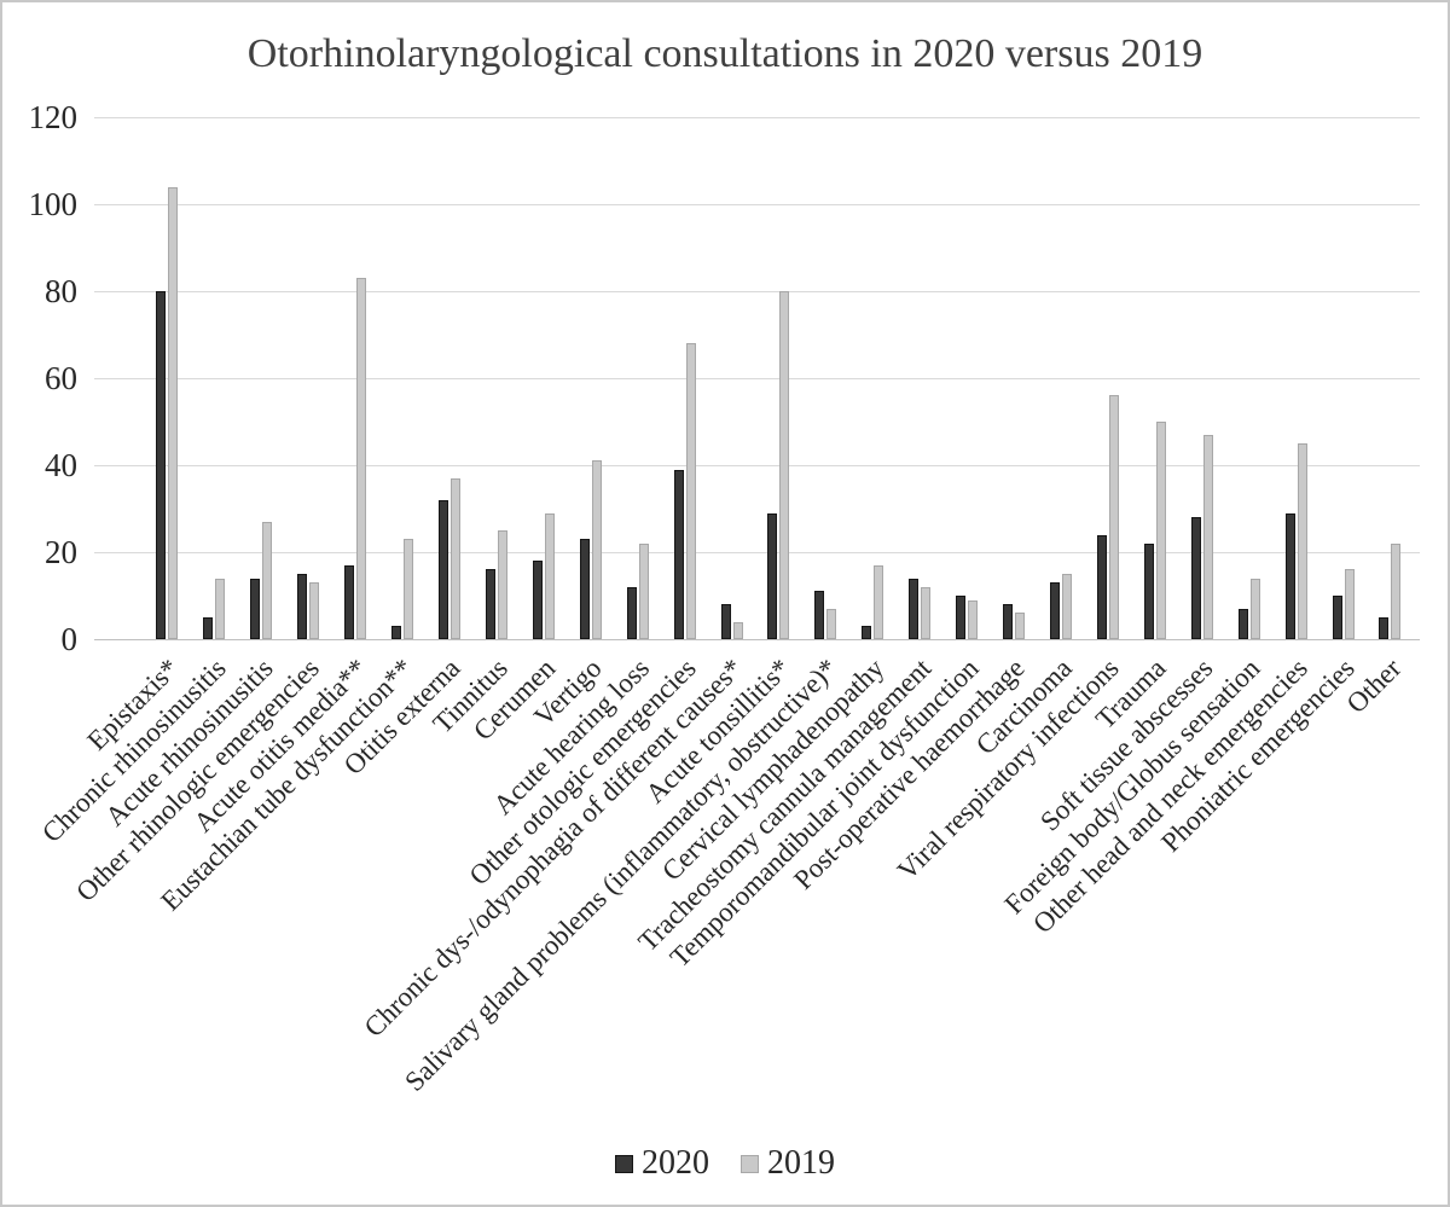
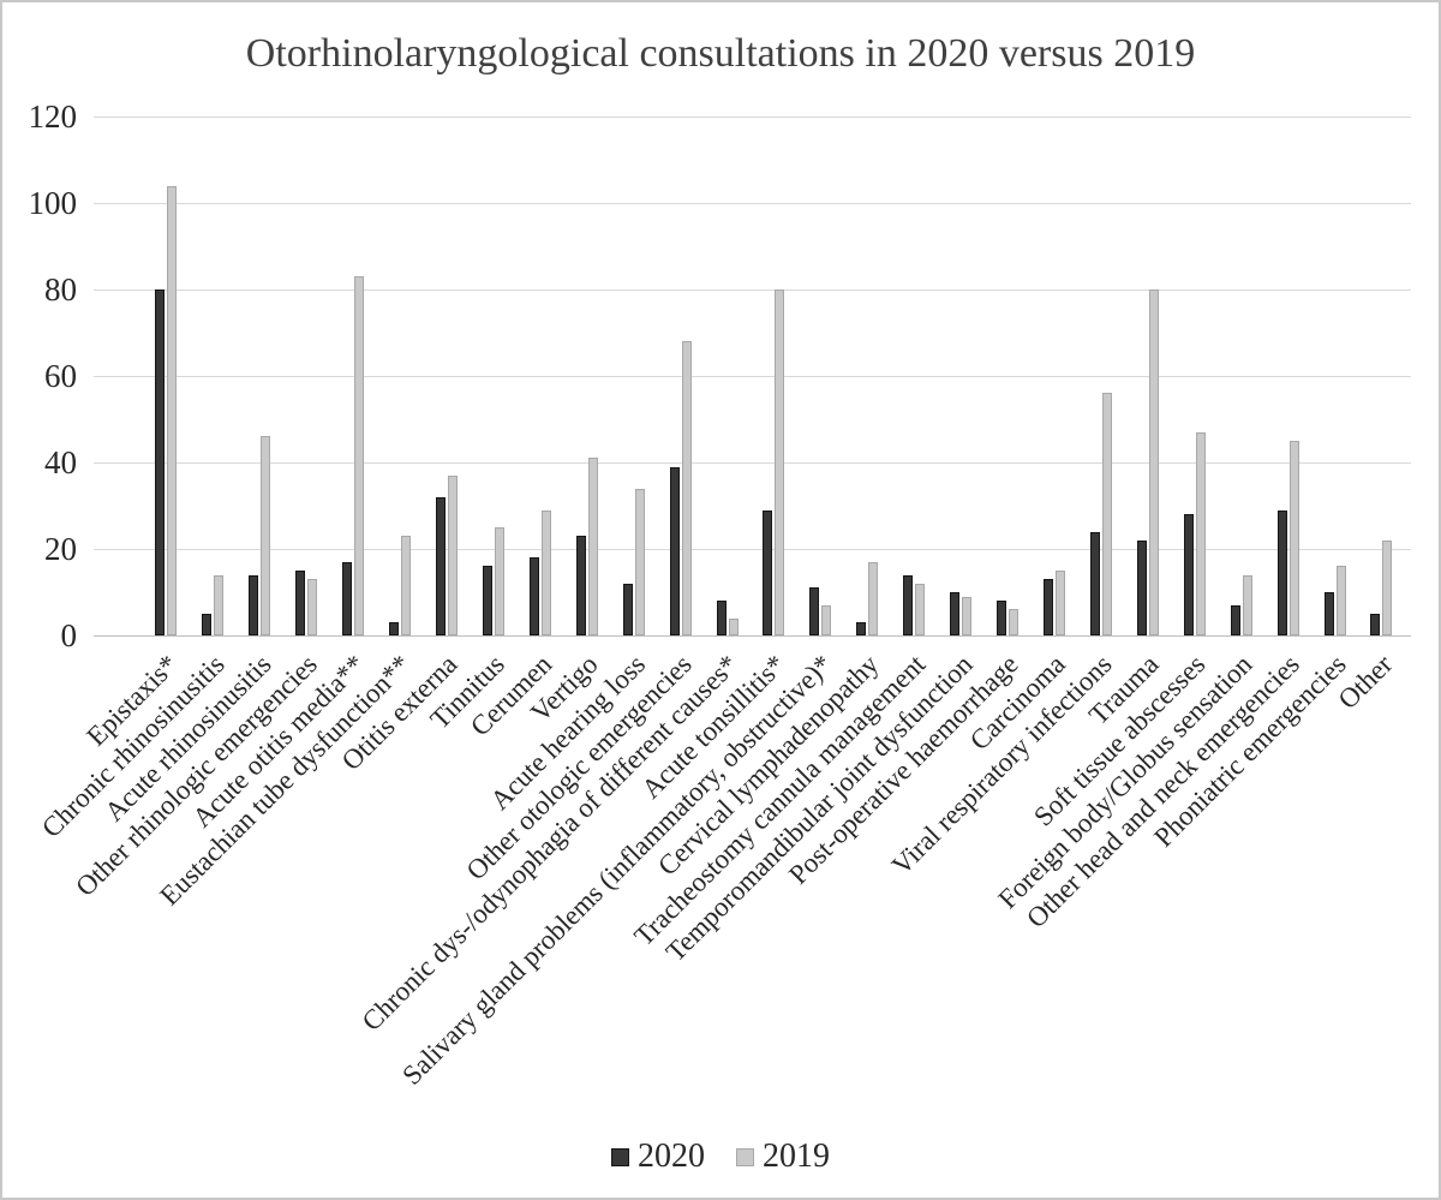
2019/Acute rhinosinusitis: 27 -> 46
2019/Acute hearing loss: 22 -> 34
2019/Trauma: 50 -> 80
